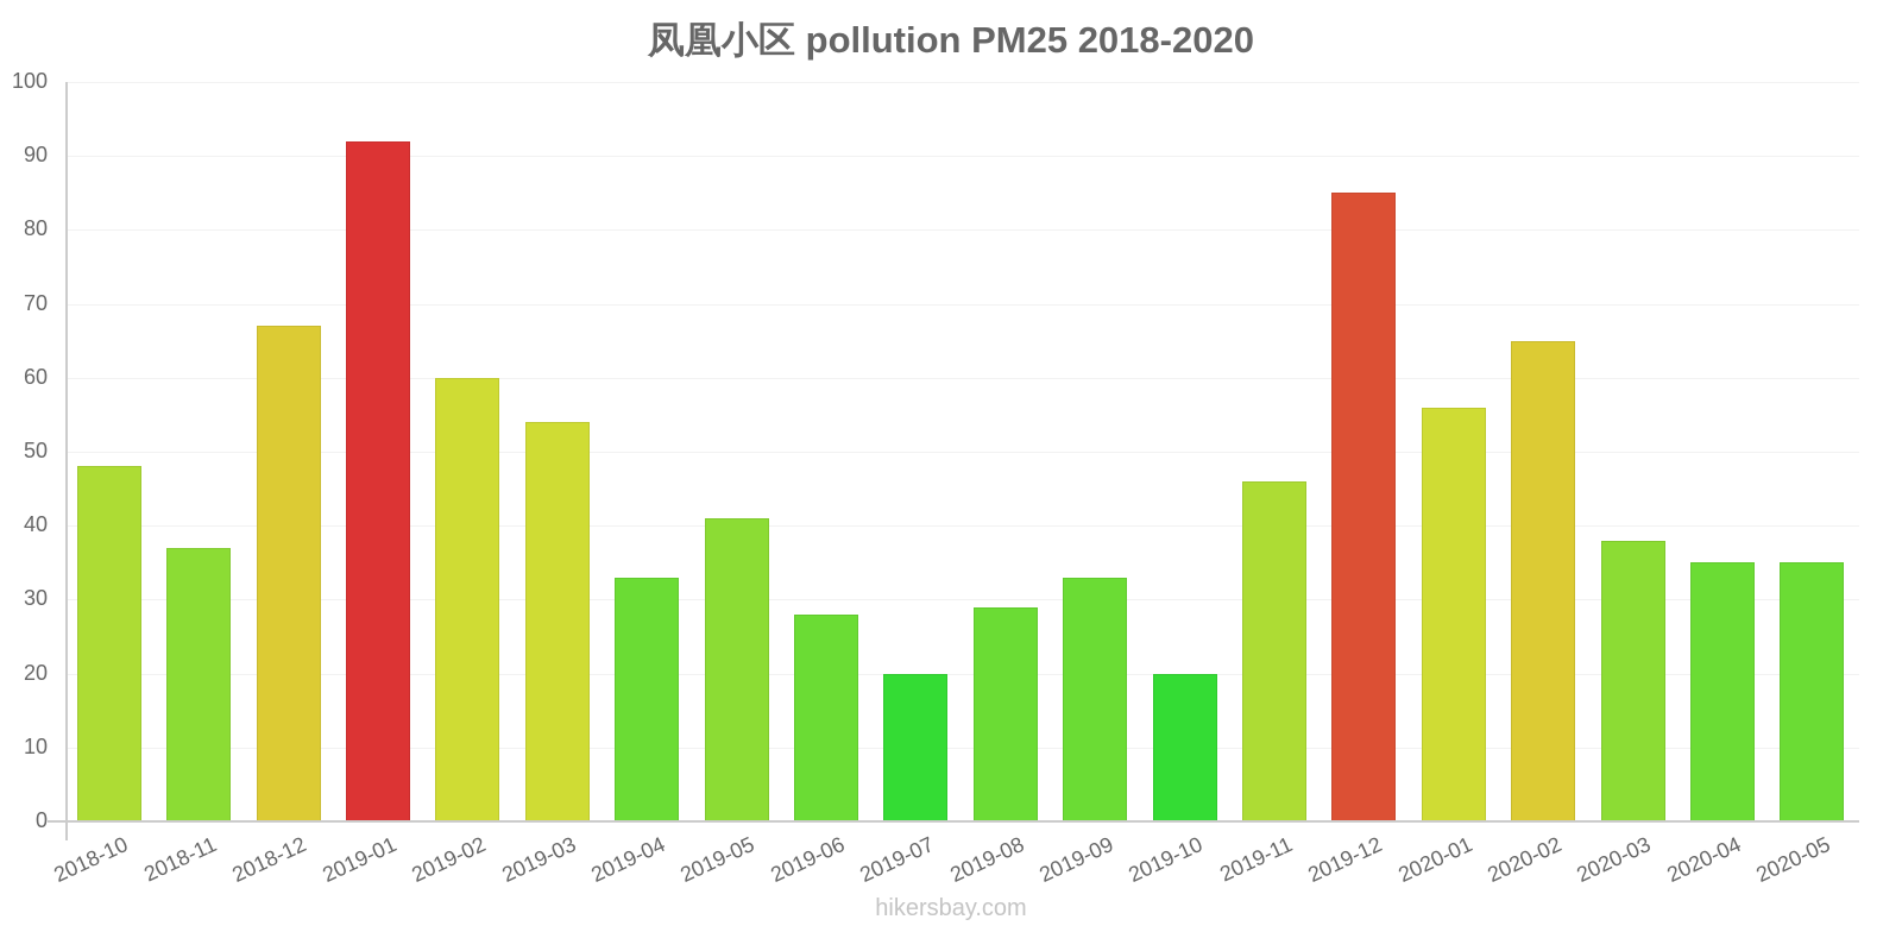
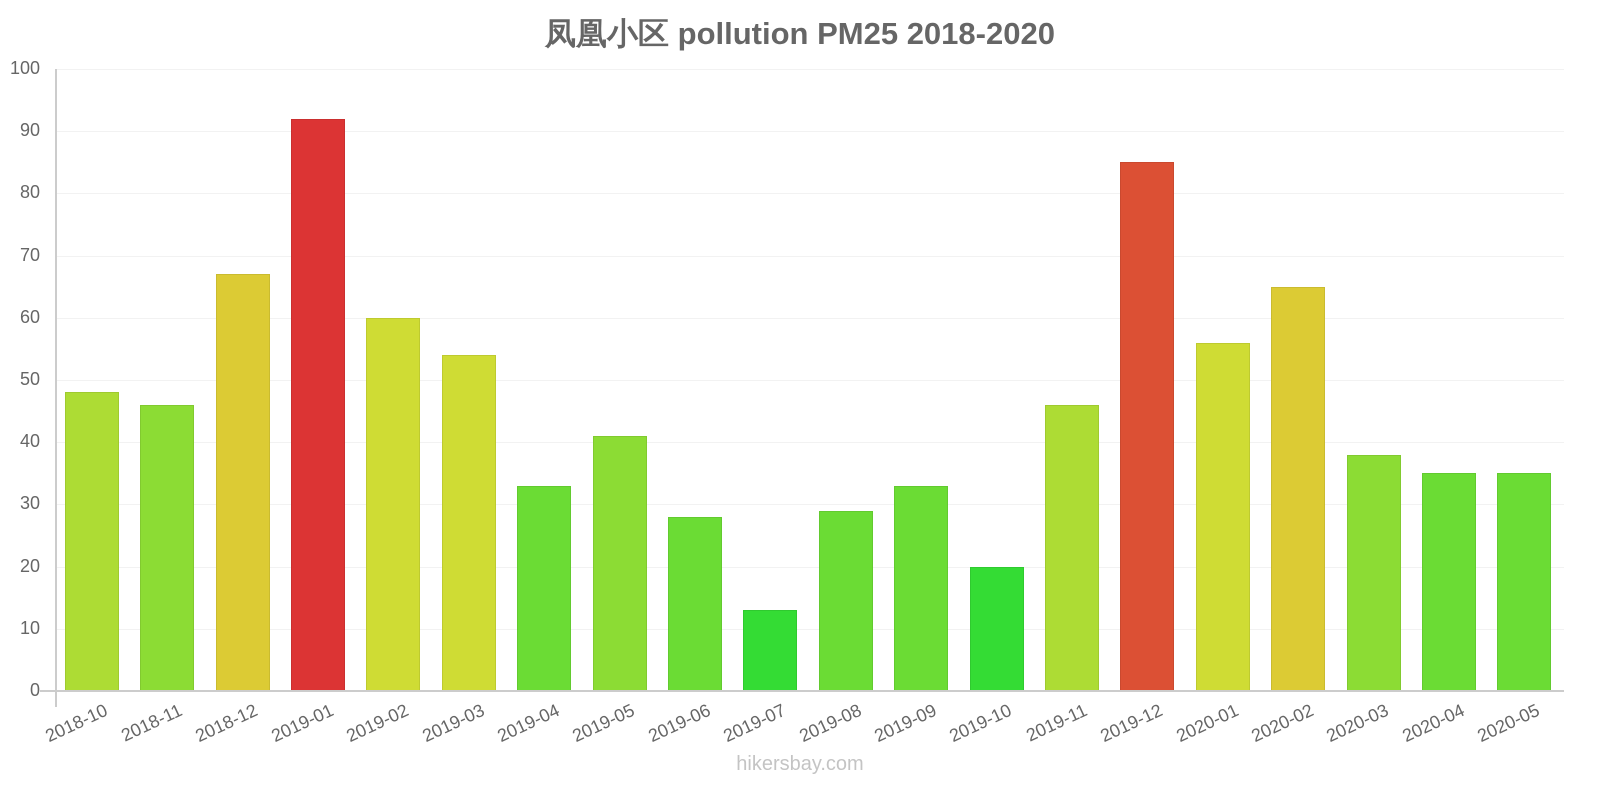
2018-11: 37 -> 46
2019-07: 20 -> 13
